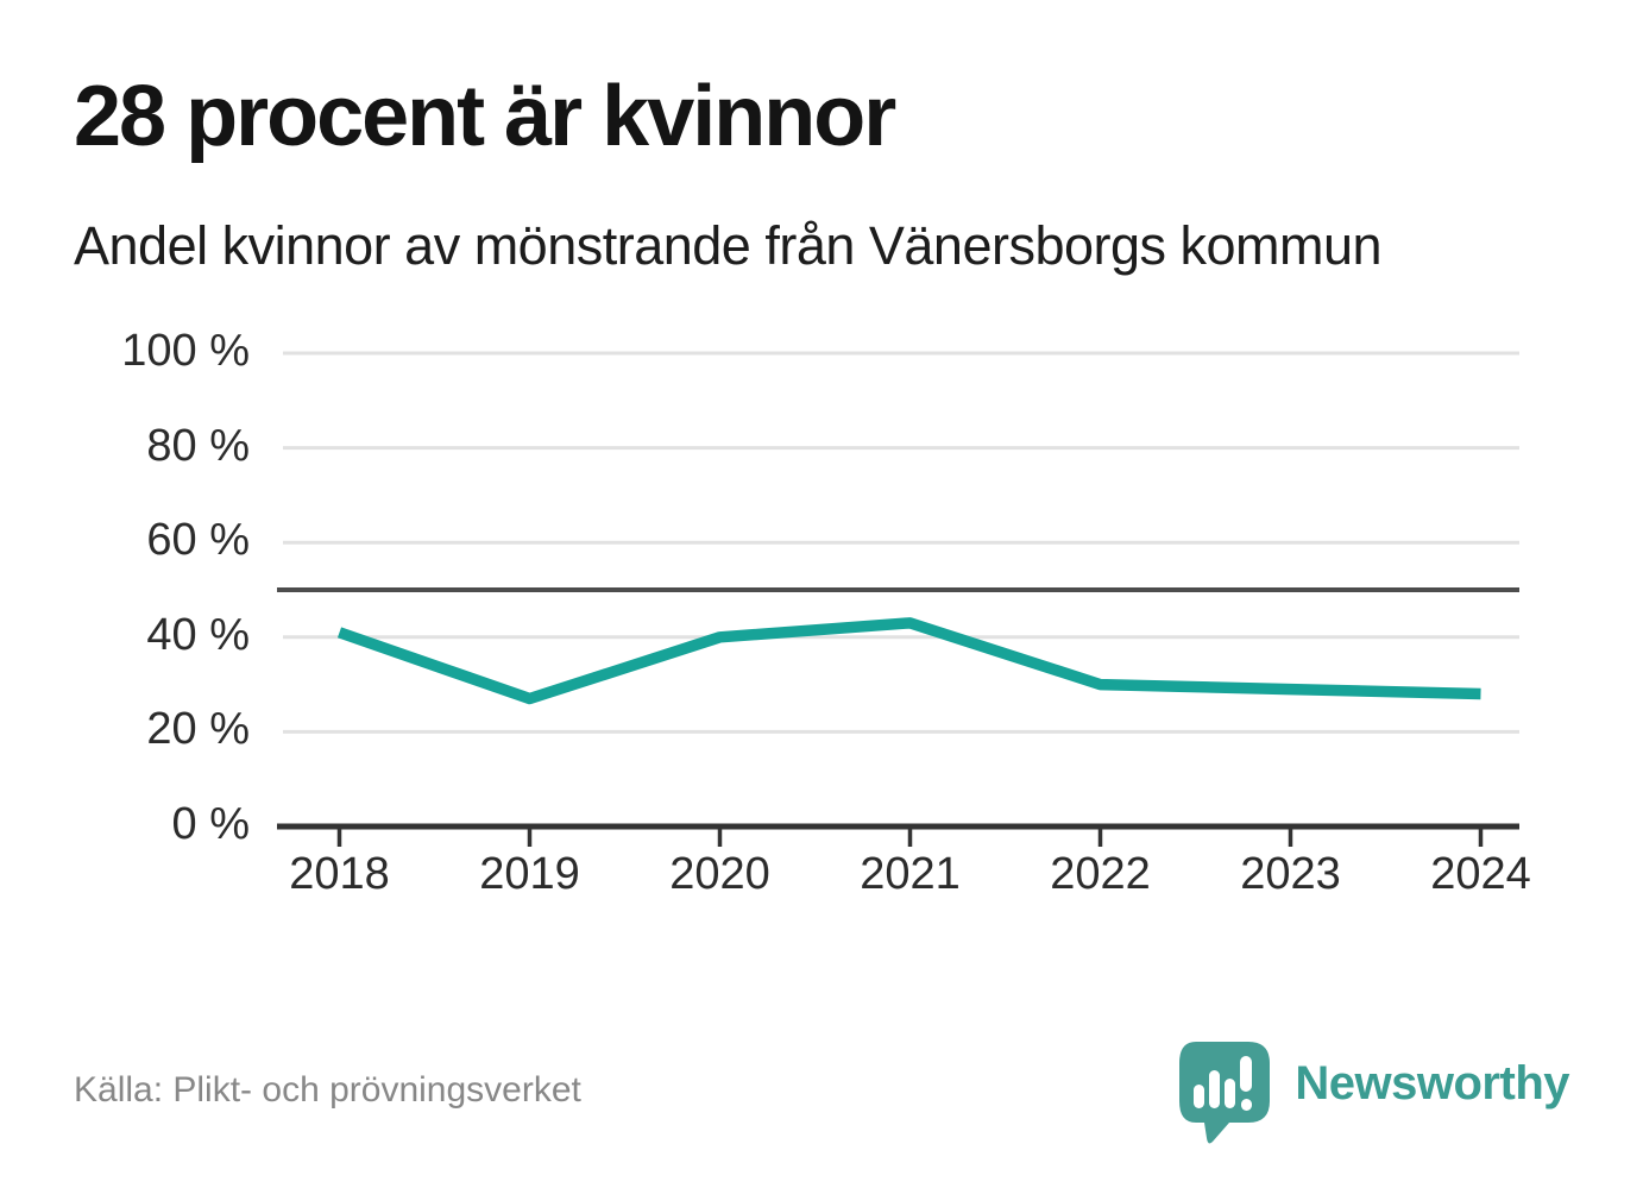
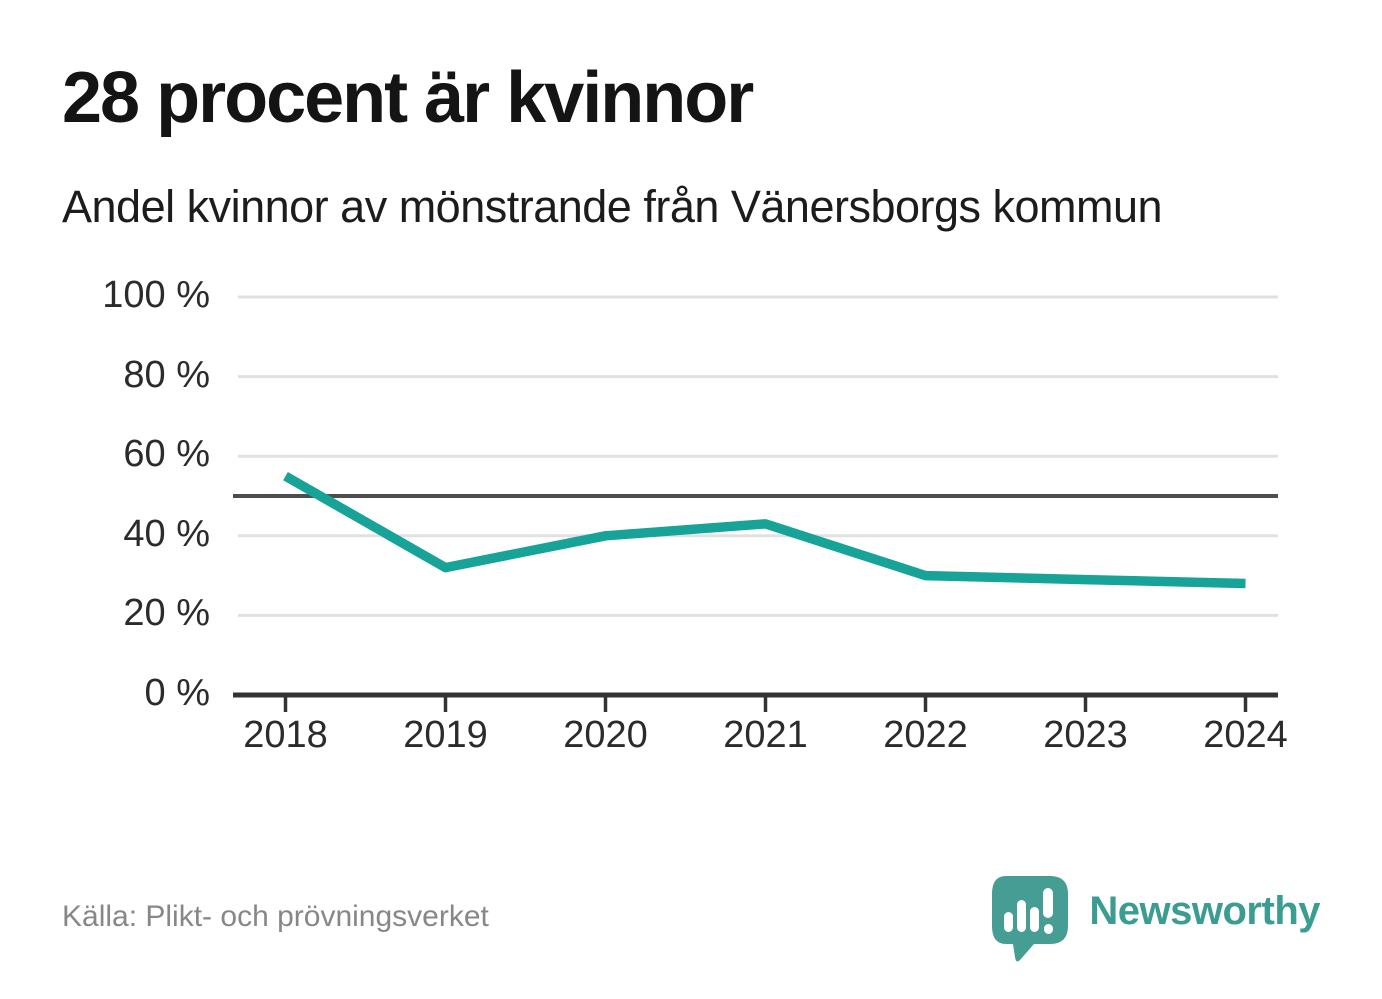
2018: 41% -> 55%
2019: 27% -> 32%
